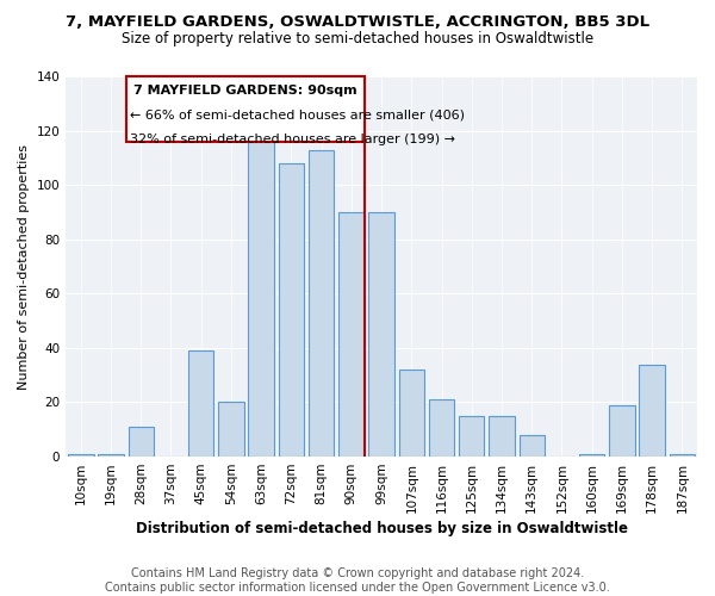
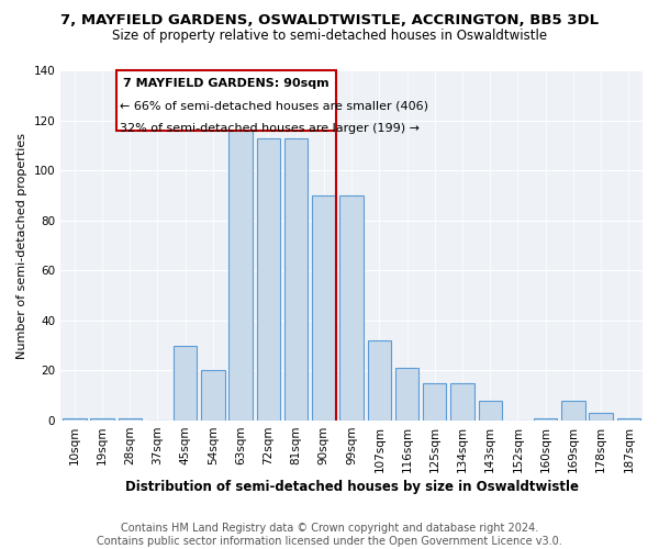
28sqm: 11 -> 1
45sqm: 39 -> 30
72sqm: 108 -> 113
169sqm: 19 -> 8
178sqm: 34 -> 3
